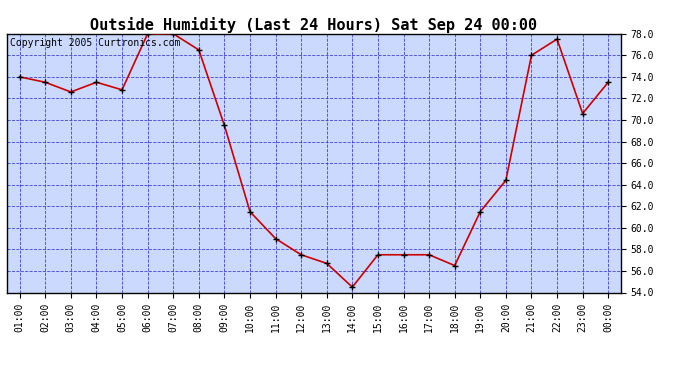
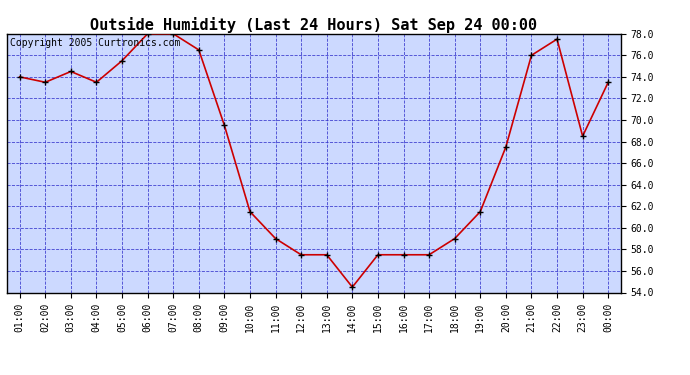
03:00: 72.6 -> 74.5
05:00: 72.8 -> 75.5
13:00: 56.7 -> 57.5
18:00: 56.5 -> 59.0
20:00: 64.4 -> 67.5
23:00: 70.6 -> 68.5
